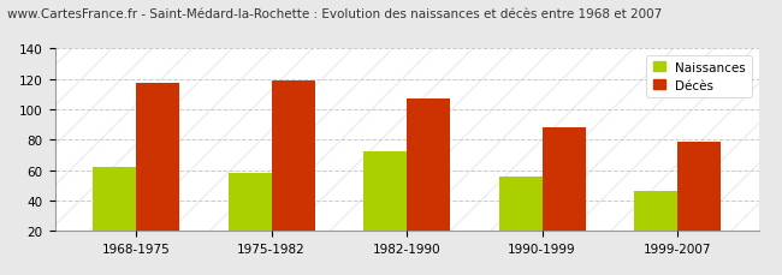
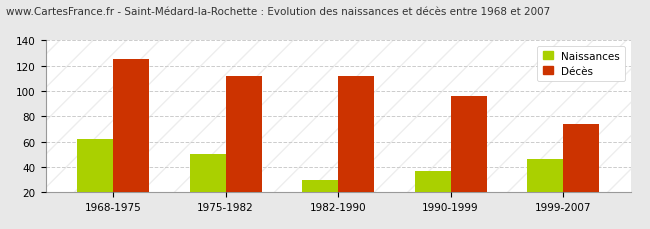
Décès/1968-1975: 117 -> 125
Naissances/1975-1982: 58 -> 50
Décès/1975-1982: 119 -> 112
Naissances/1982-1990: 72 -> 30
Décès/1982-1990: 107 -> 112
Naissances/1990-1999: 56 -> 37
Décès/1990-1999: 88 -> 96
Décès/1999-2007: 79 -> 74
